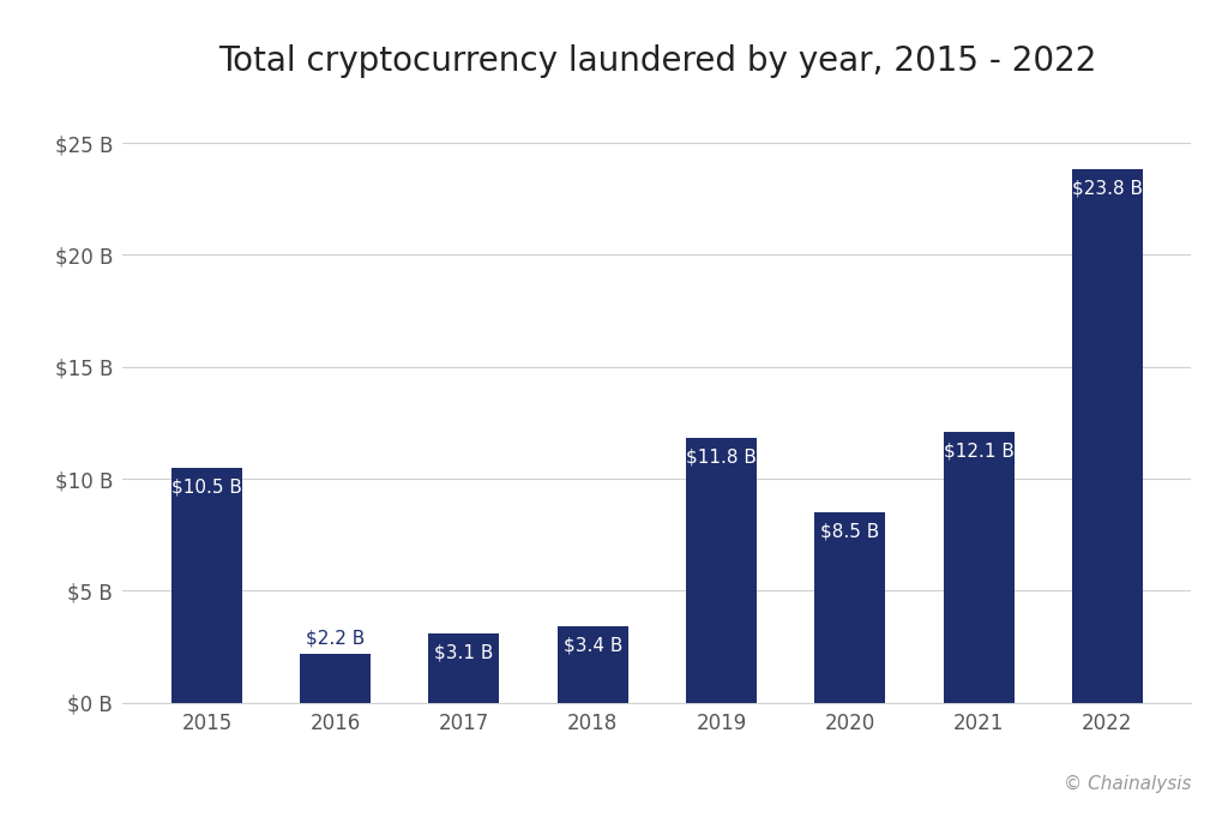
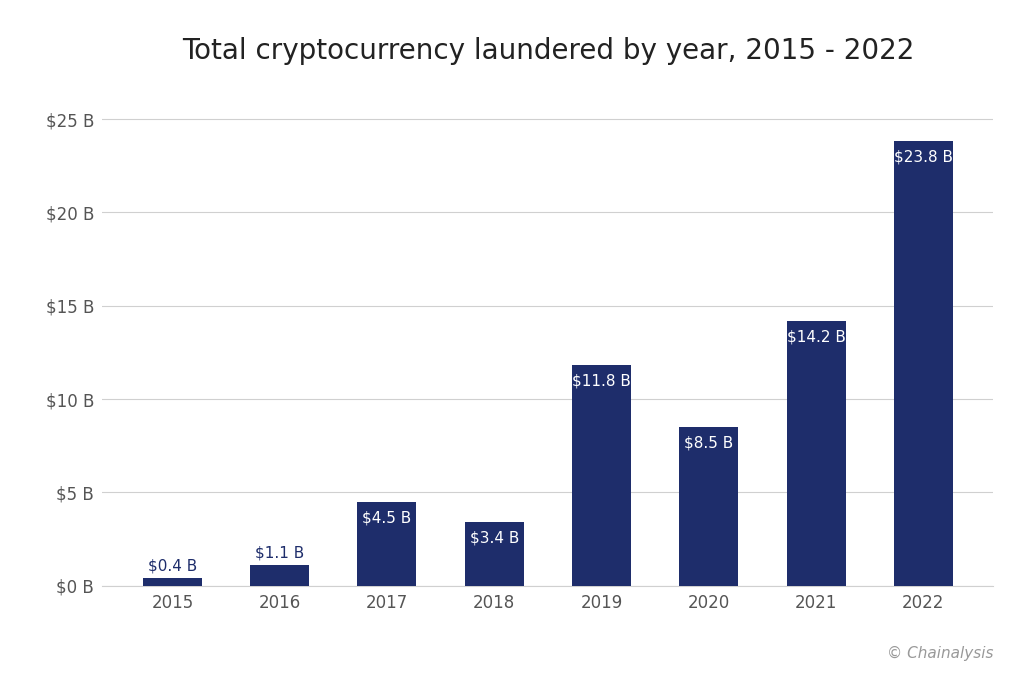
2015: $10.5 -> $0.4
2016: $2.2 -> $1.1
2017: $3.1 -> $4.5
2021: $12.1 -> $14.2
